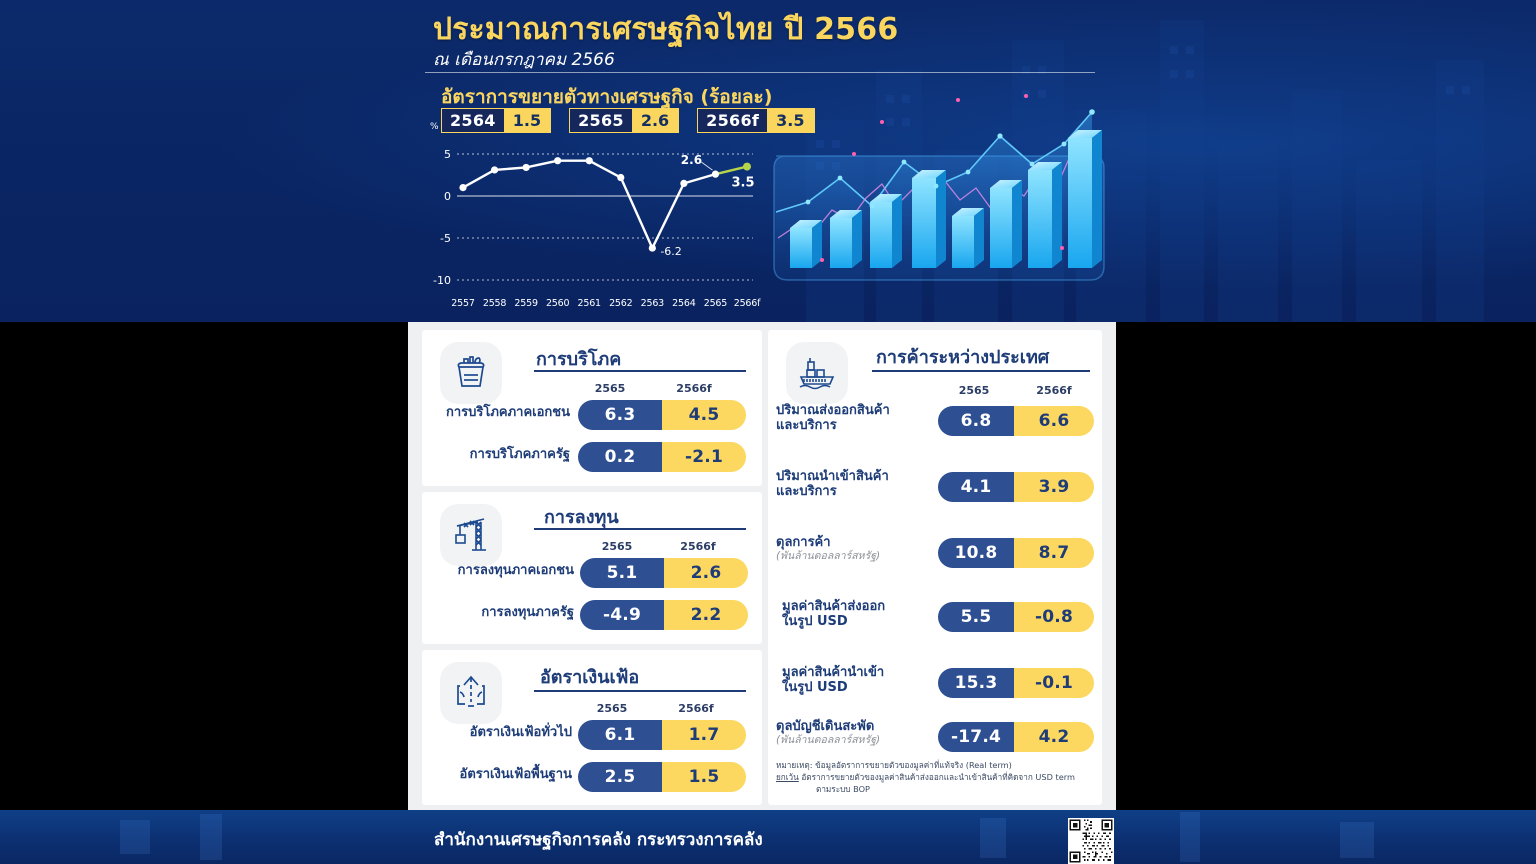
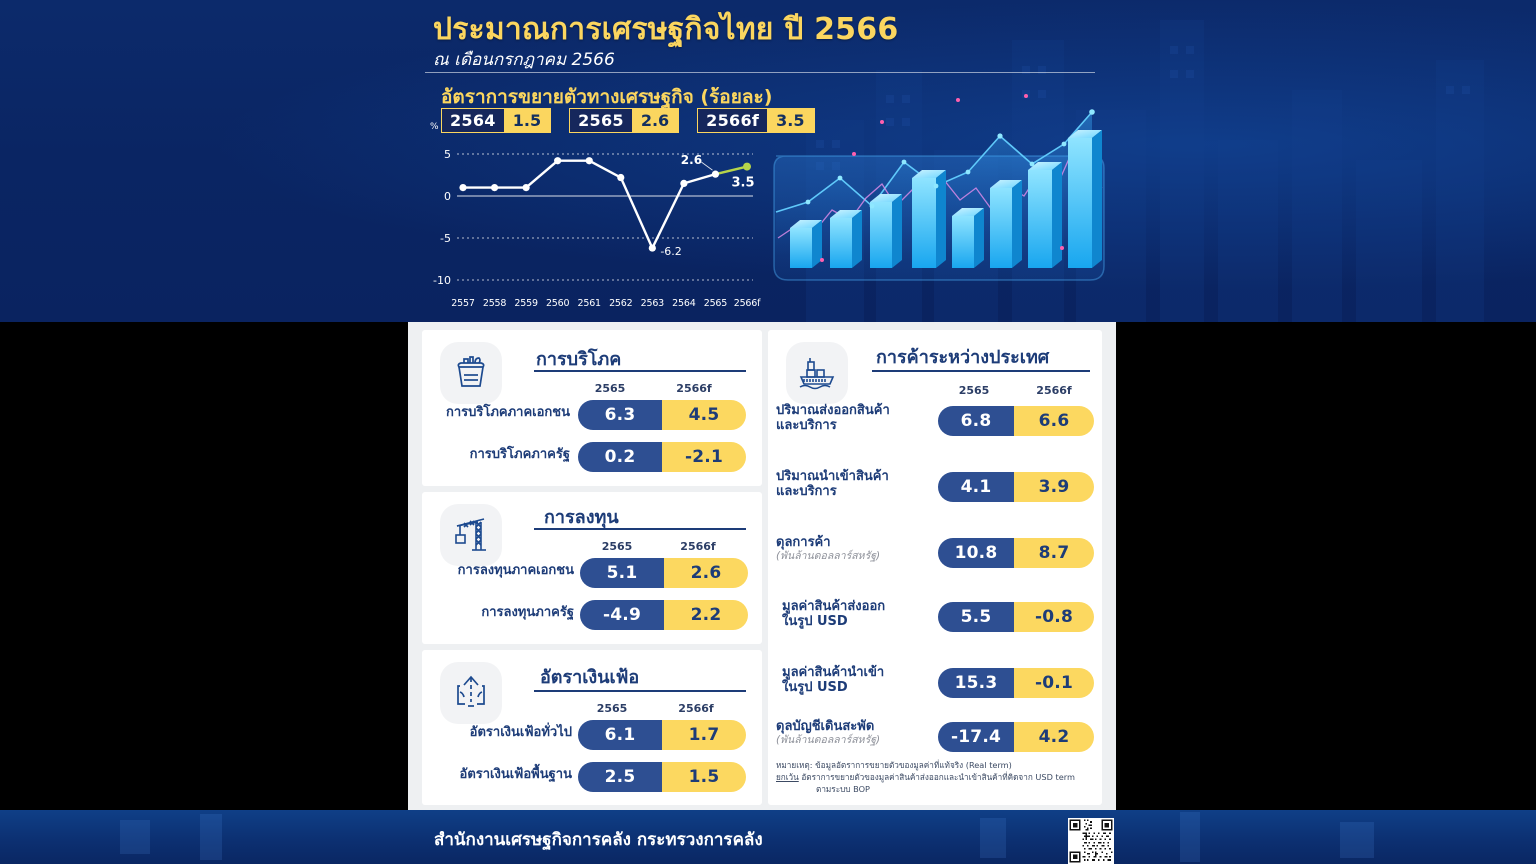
2558: 3 -> 1
2559: 3 -> 1
